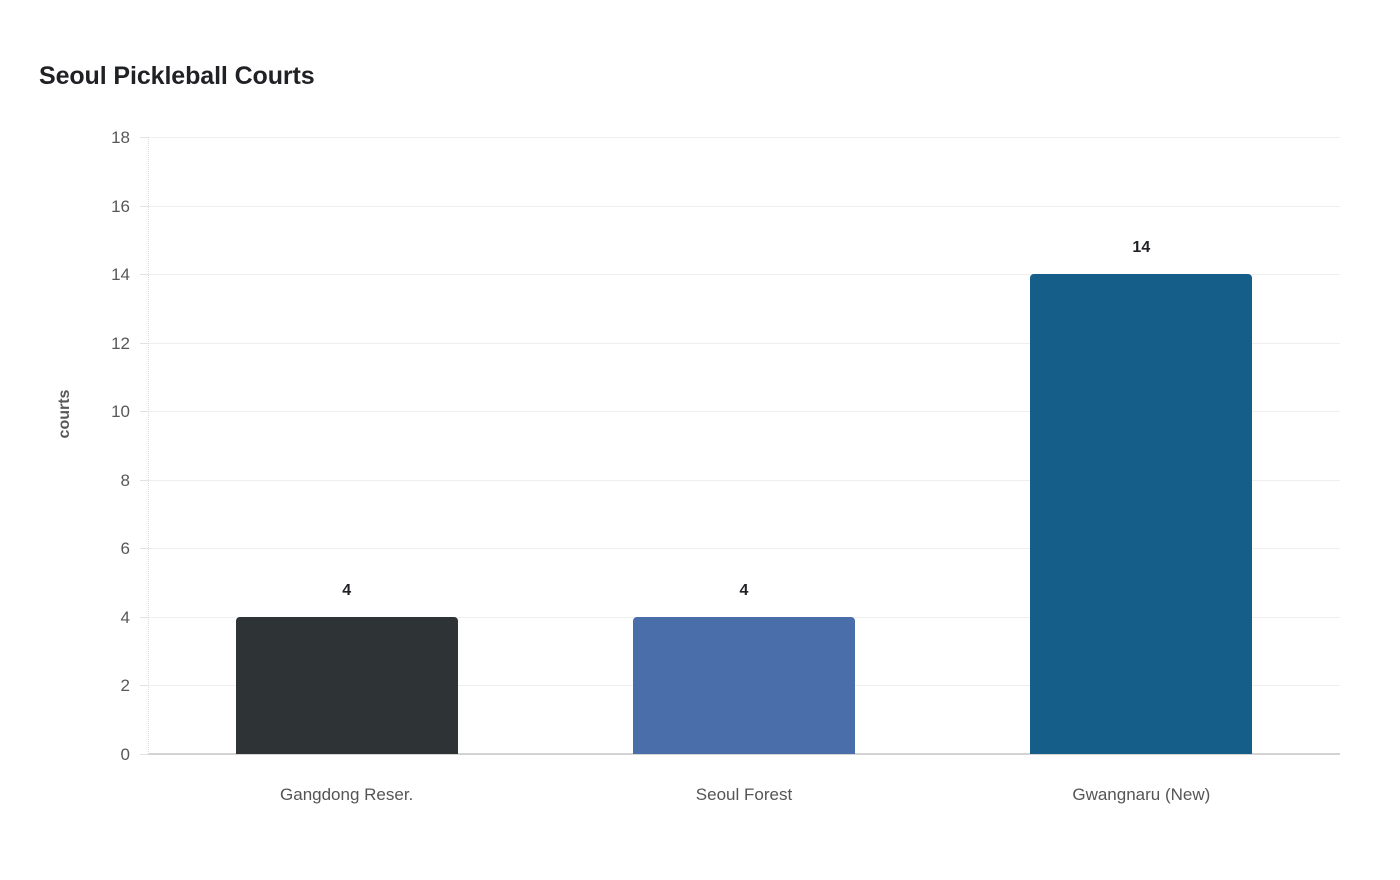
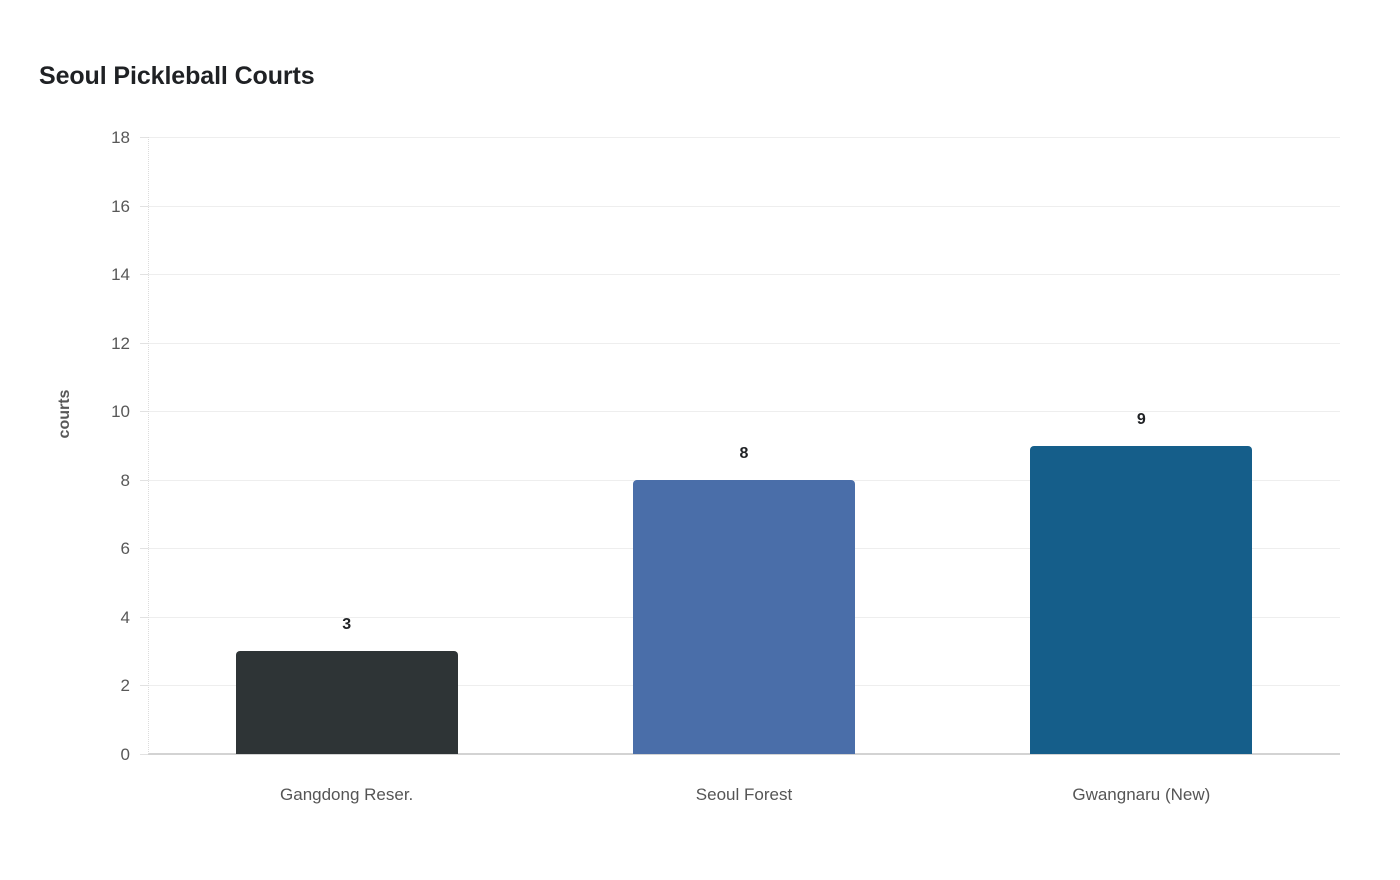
Gangdong Reser.: 4 -> 3
Seoul Forest: 4 -> 8
Gwangnaru (New): 14 -> 9
